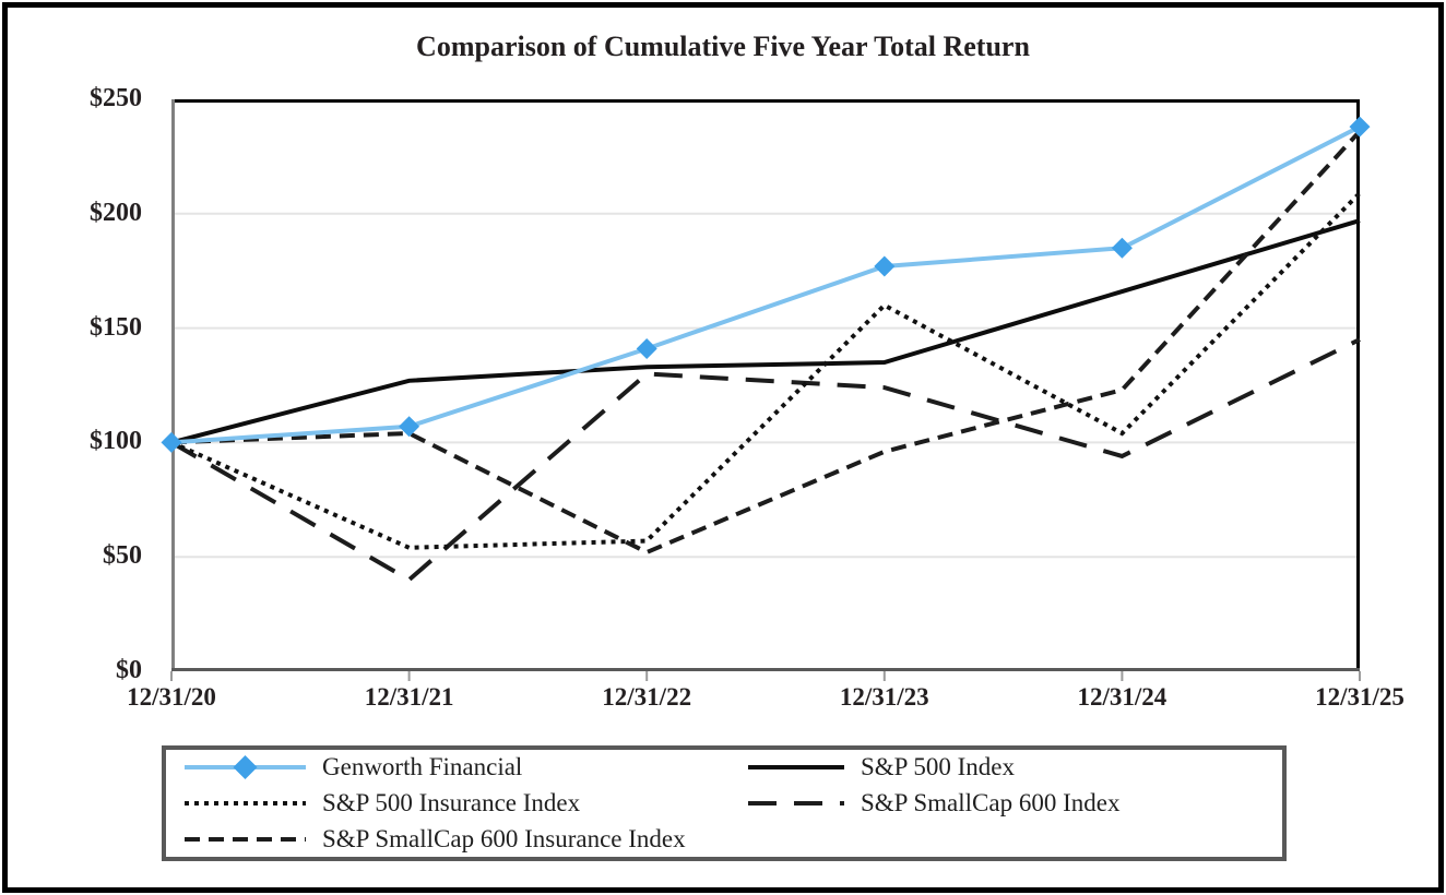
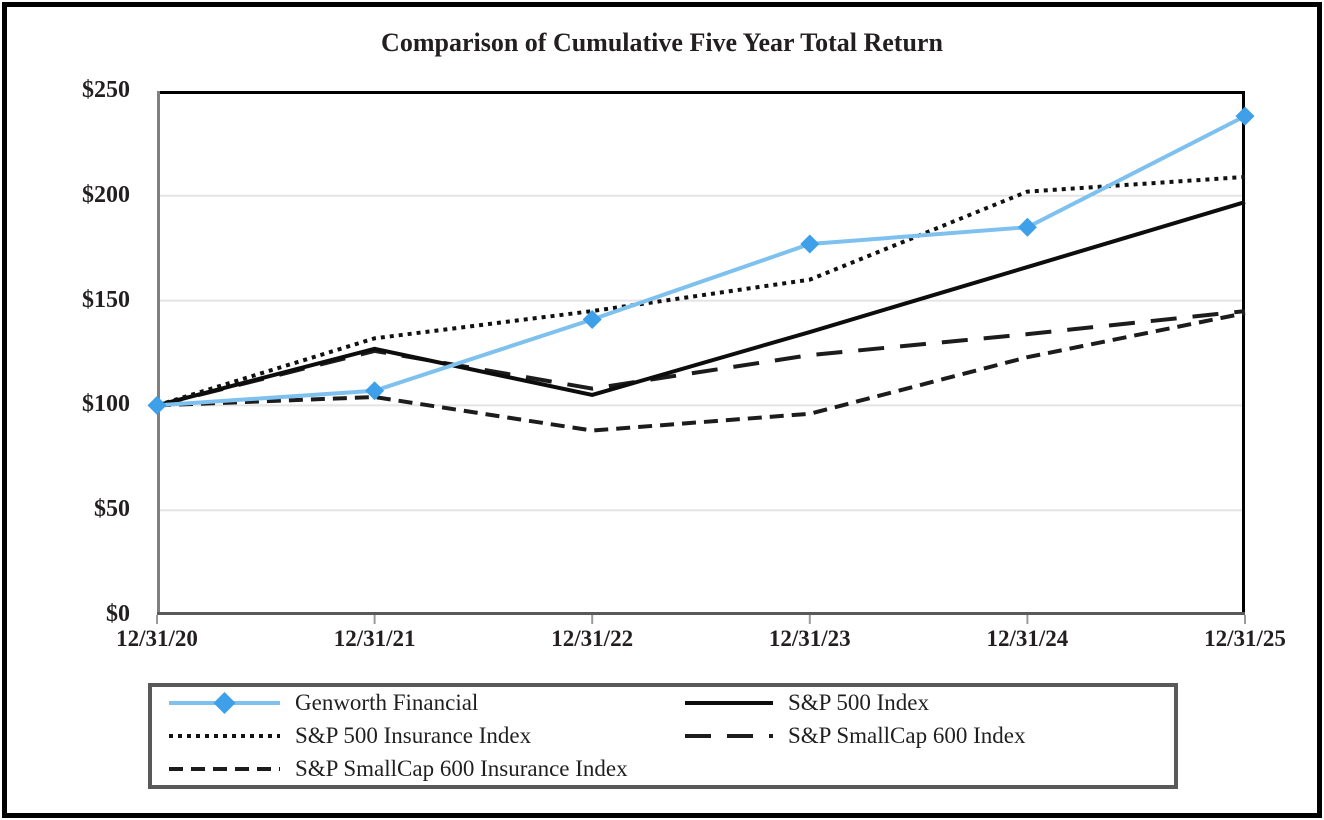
S&P 500 Insurance Index/12/31/21: $54 -> $132
S&P SmallCap 600 Index/12/31/21: $40 -> $126
S&P 500 Index/12/31/22: $133 -> $105
S&P 500 Insurance Index/12/31/22: $57 -> $145
S&P SmallCap 600 Index/12/31/22: $130 -> $108
S&P SmallCap 600 Insurance Index/12/31/22: $52 -> $88
S&P 500 Insurance Index/12/31/24: $104 -> $202
S&P SmallCap 600 Index/12/31/24: $94 -> $134
S&P SmallCap 600 Insurance Index/12/31/25: $236 -> $144
